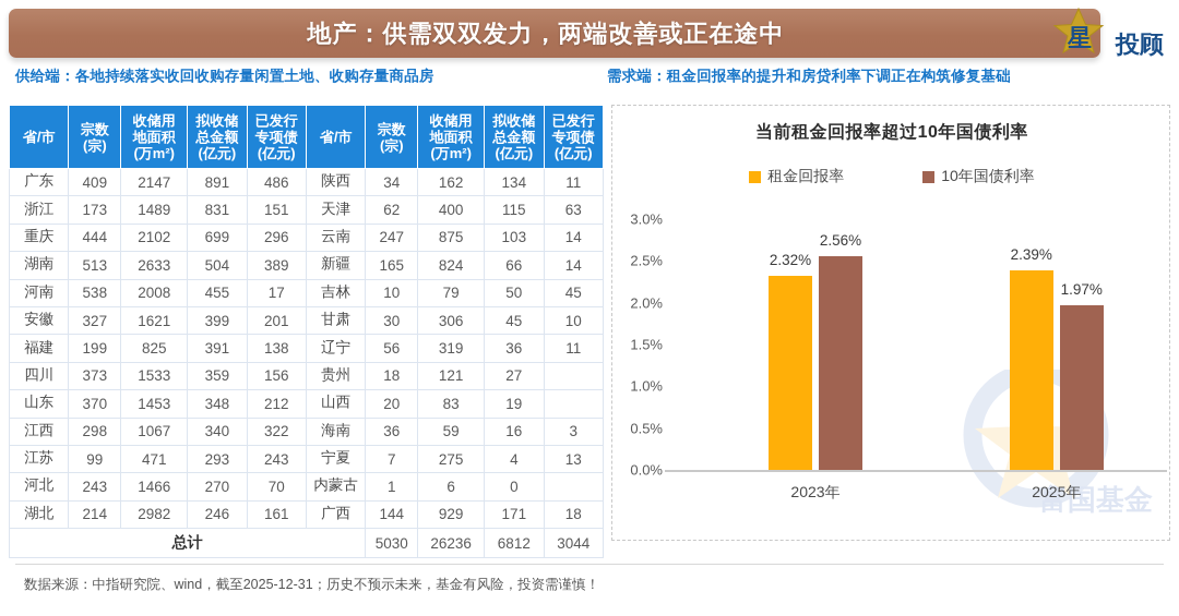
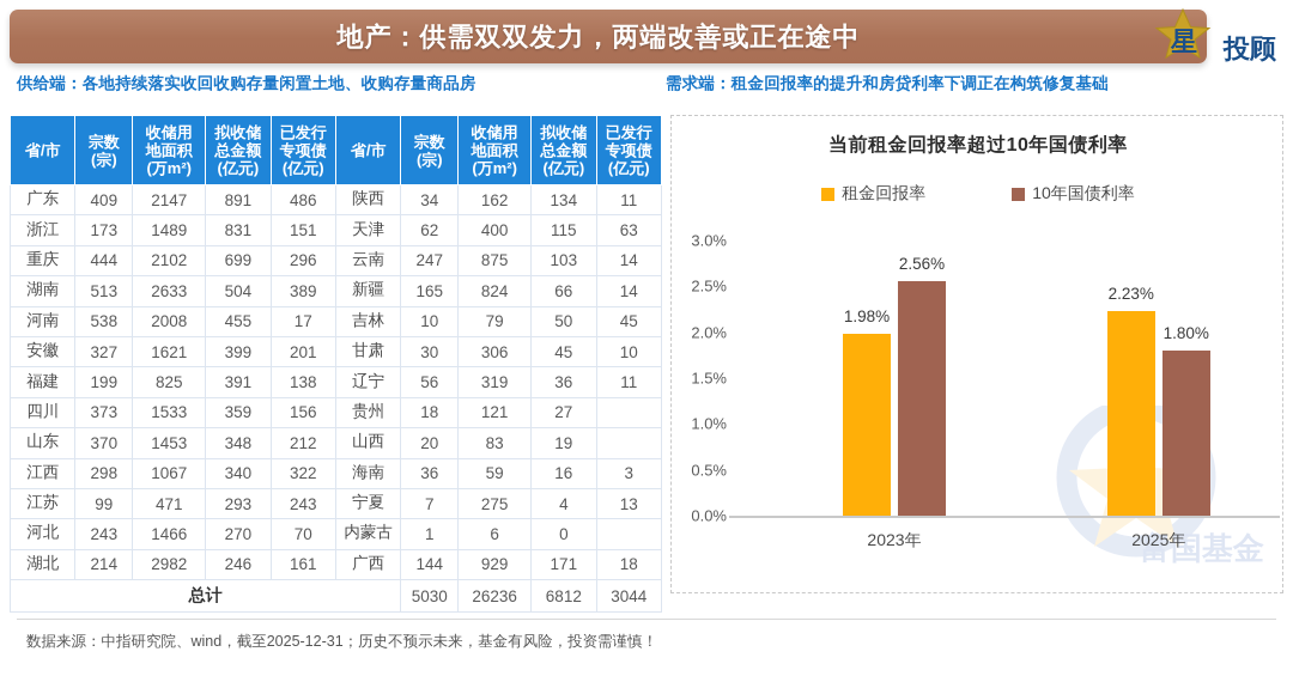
租金回报率/2023年: 2.32% -> 1.98%
租金回报率/2025年: 2.39% -> 2.23%
10年国债利率/2025年: 1.97% -> 1.80%
